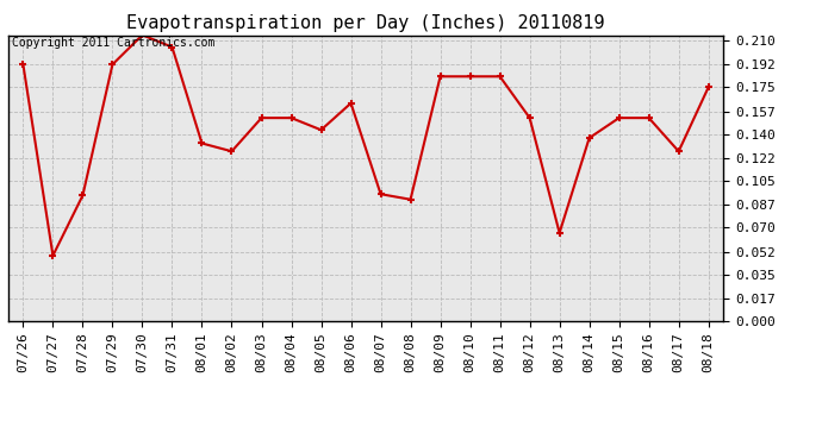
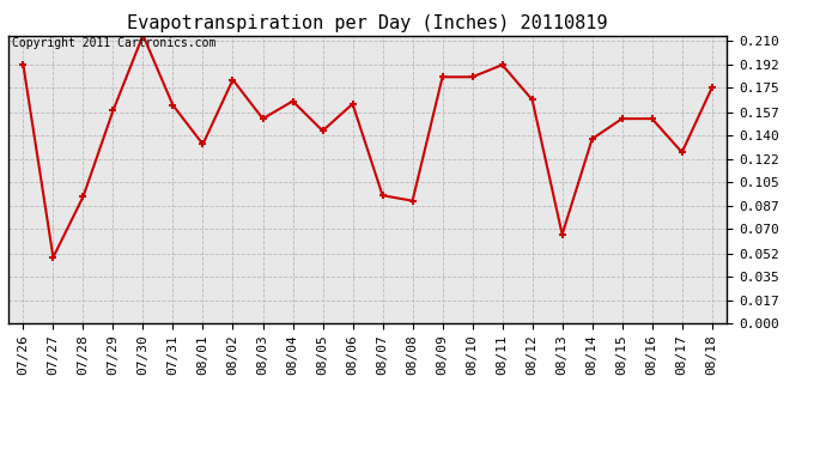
07/29: 0.192 -> 0.158
07/31: 0.205 -> 0.162
08/02: 0.127 -> 0.181
08/04: 0.152 -> 0.165
08/11: 0.183 -> 0.192
08/12: 0.152 -> 0.166
